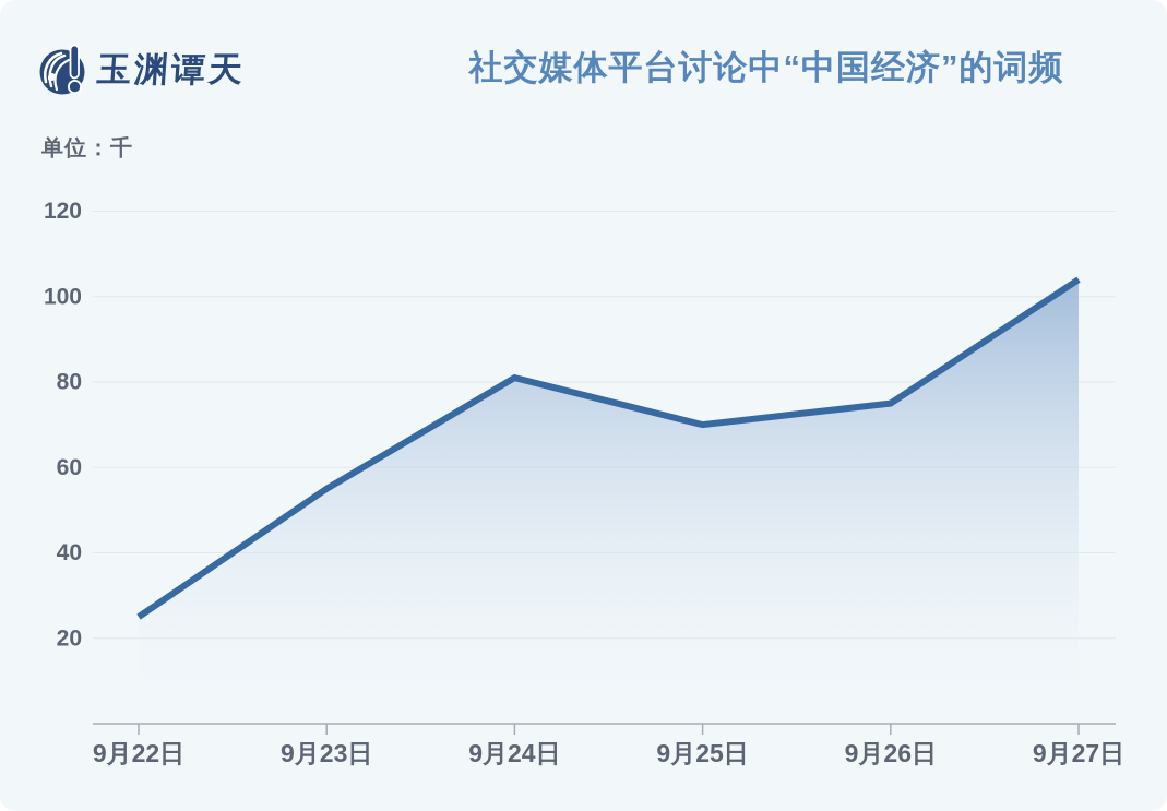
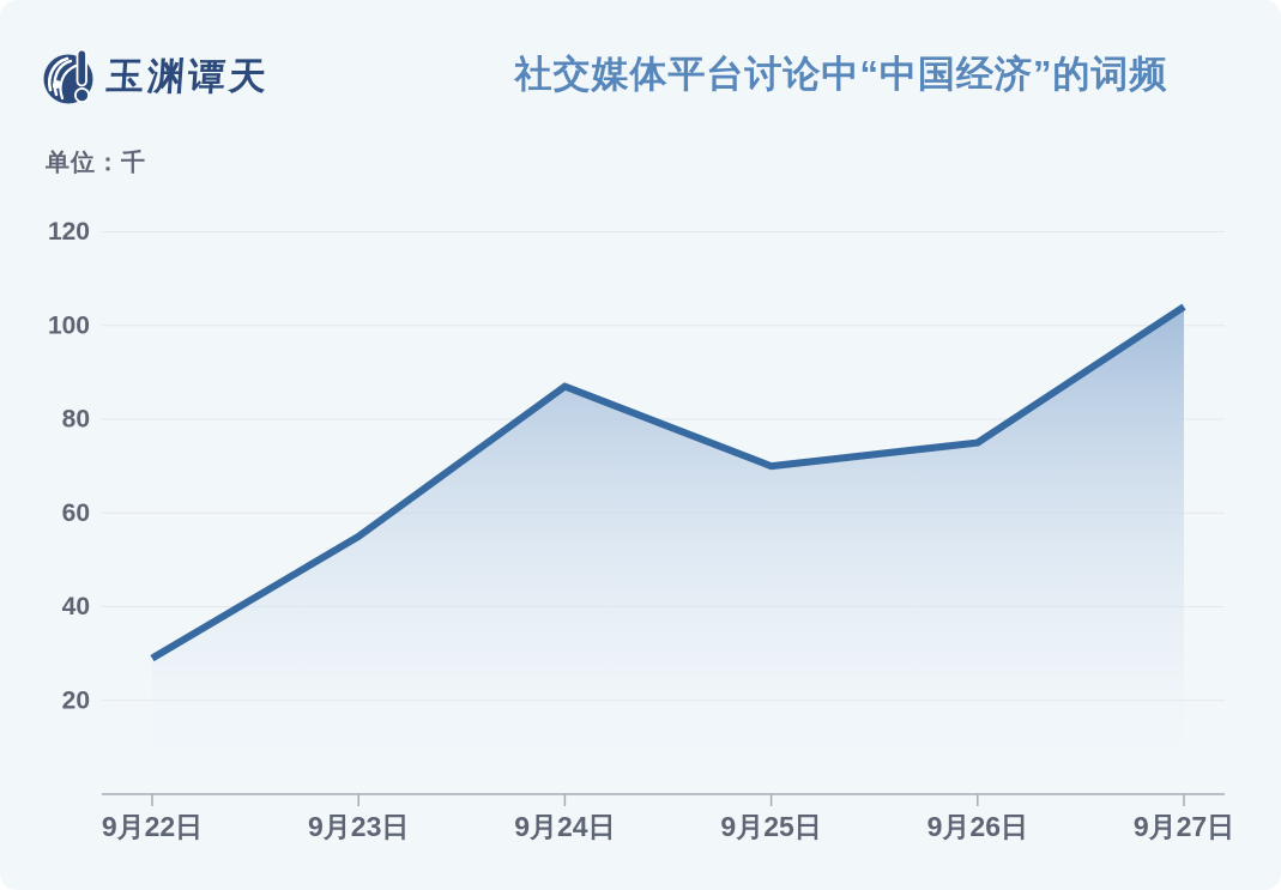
9月22日: 25 -> 29
9月24日: 81 -> 87
